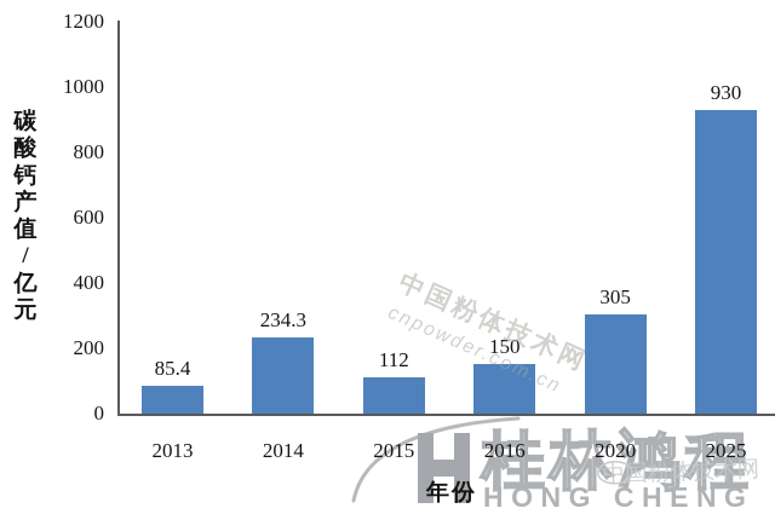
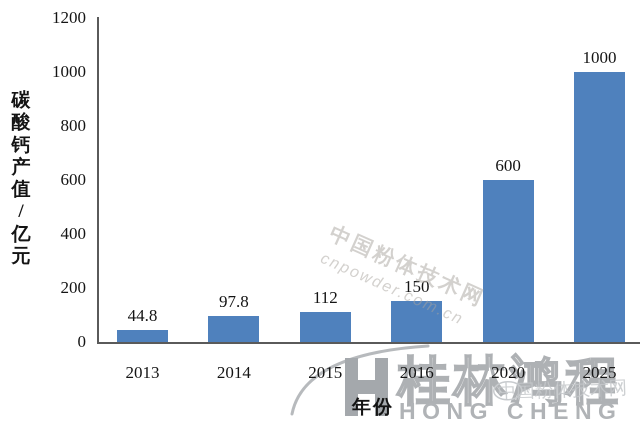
2013: 85.4 -> 44.8
2014: 234.3 -> 97.8
2020: 305 -> 600
2025: 930 -> 1000
